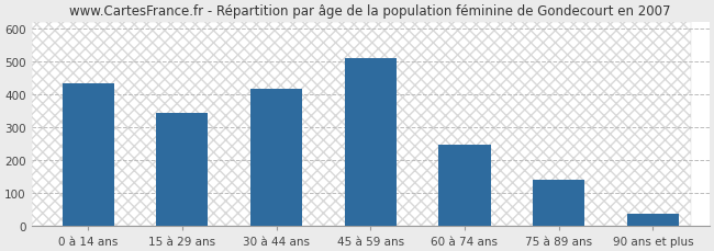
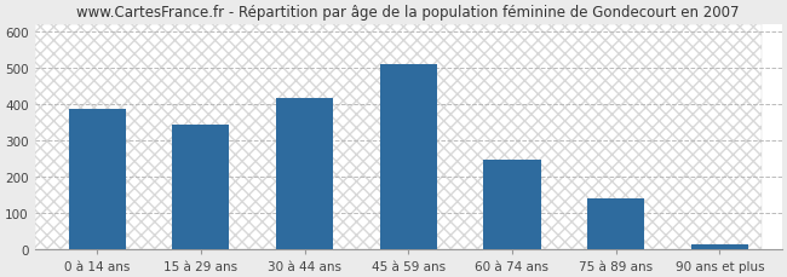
0 à 14 ans: 435 -> 385
90 ans et plus: 35 -> 14
